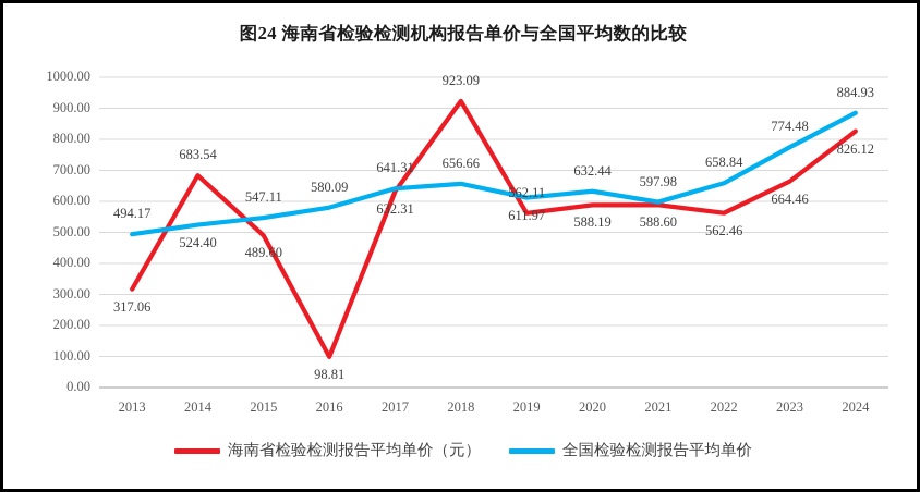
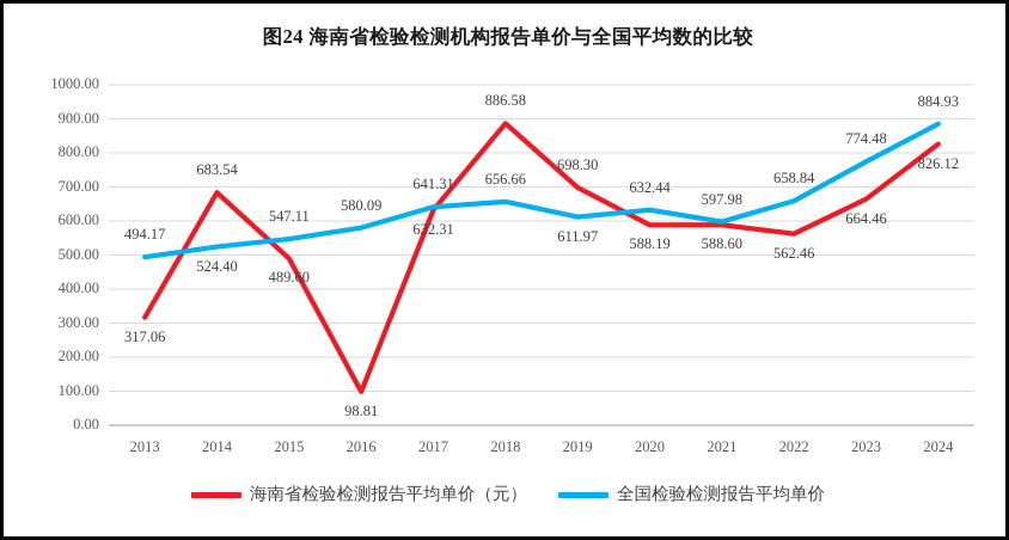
海南省检验检测报告平均单价（元）/2018: 923.09 -> 886.58
海南省检验检测报告平均单价（元）/2019: 562.11 -> 698.30
